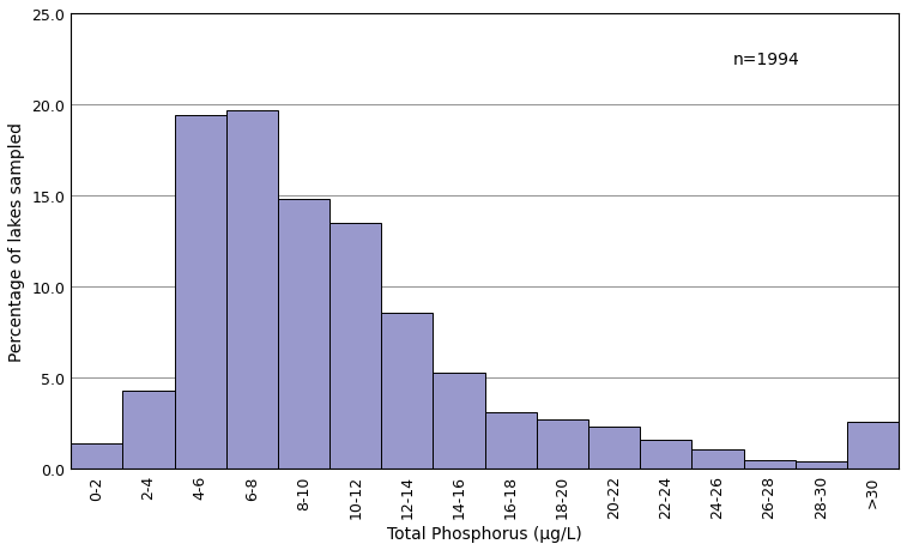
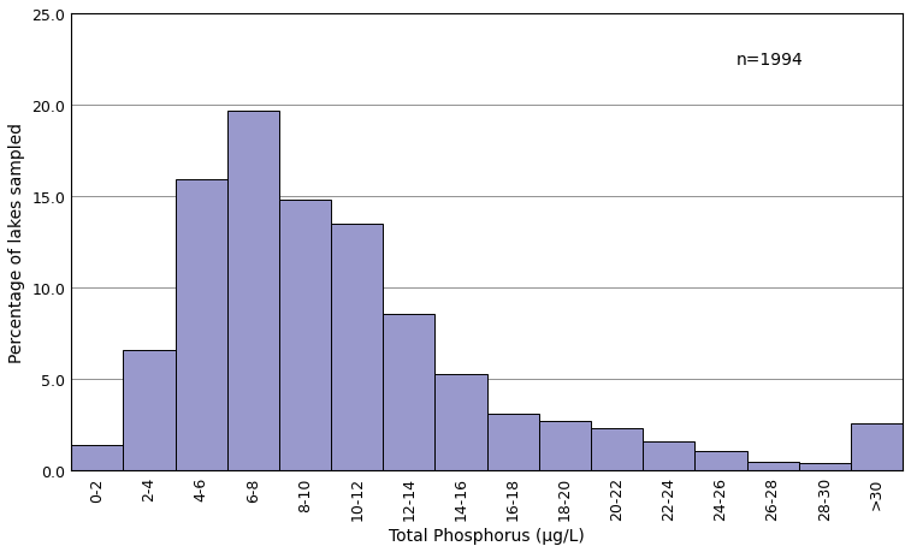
2-4: 4.3 -> 6.6
4-6: 19.4 -> 15.9
